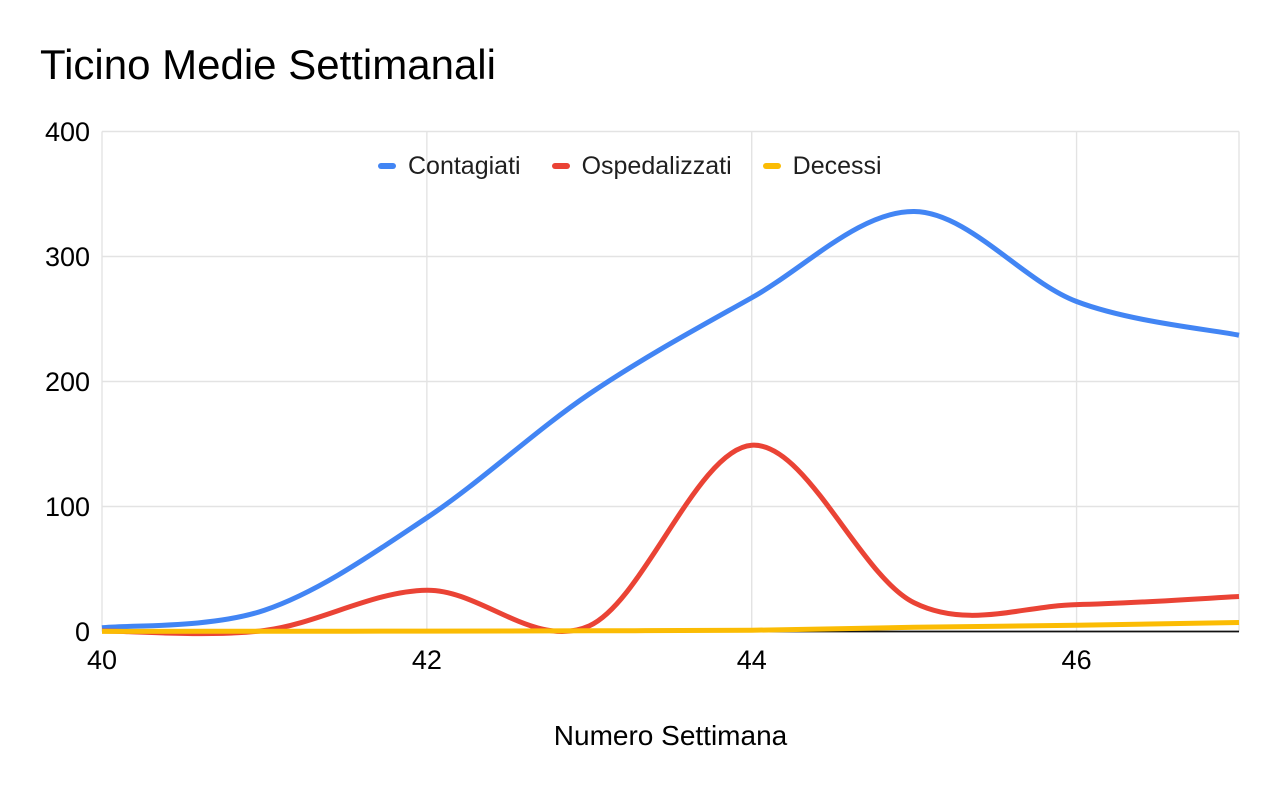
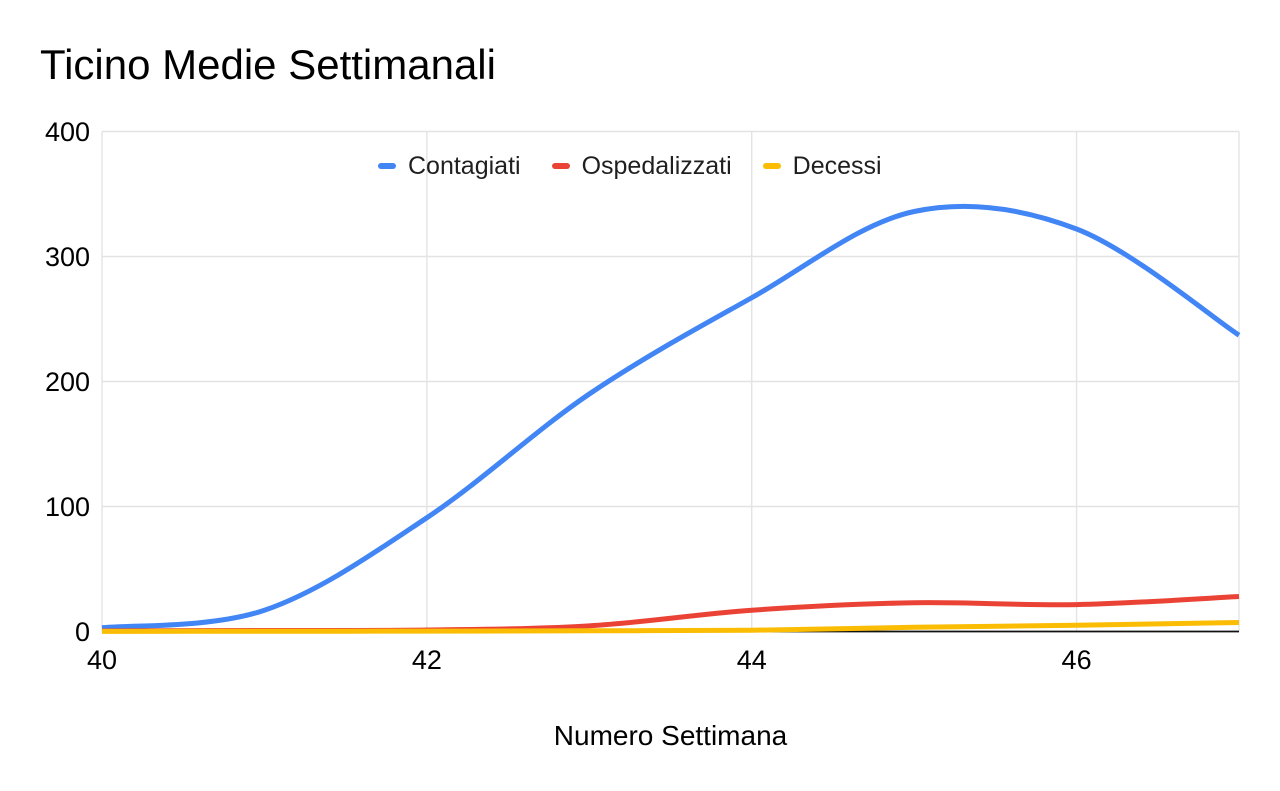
Ospedalizzati/42: 33 -> 1
Ospedalizzati/44: 149 -> 17
Contagiati/46: 264 -> 322
